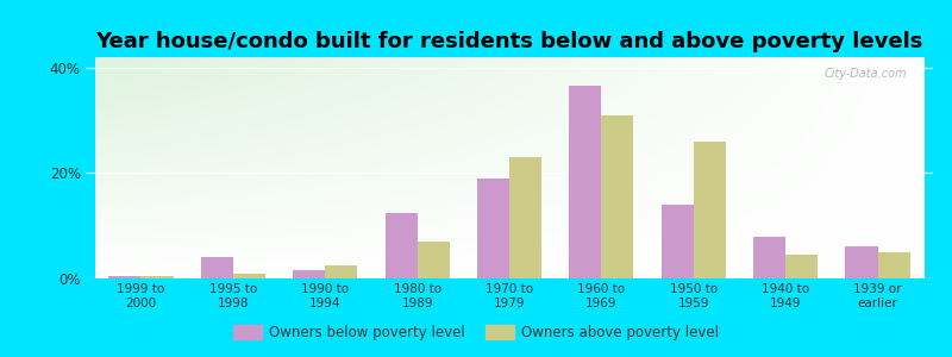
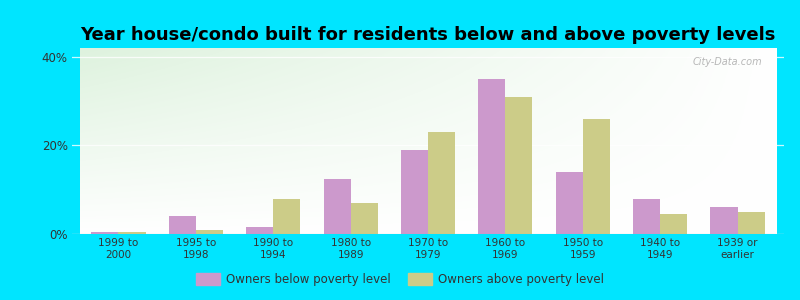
Owners above poverty level/1990 to 1994: 2.5% -> 8.0%
Owners below poverty level/1960 to 1969: 36.5% -> 35.0%
